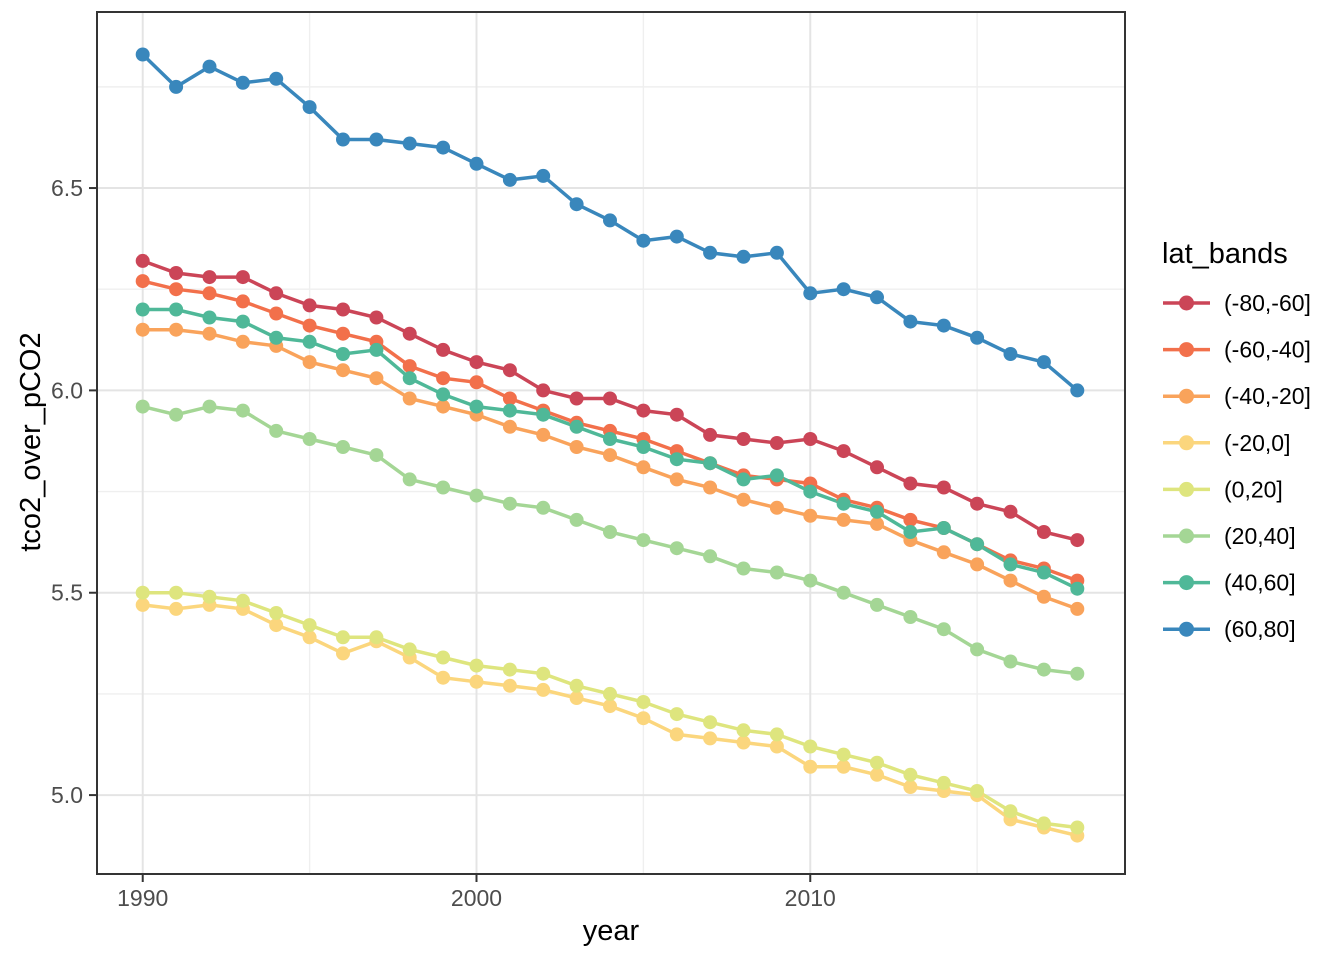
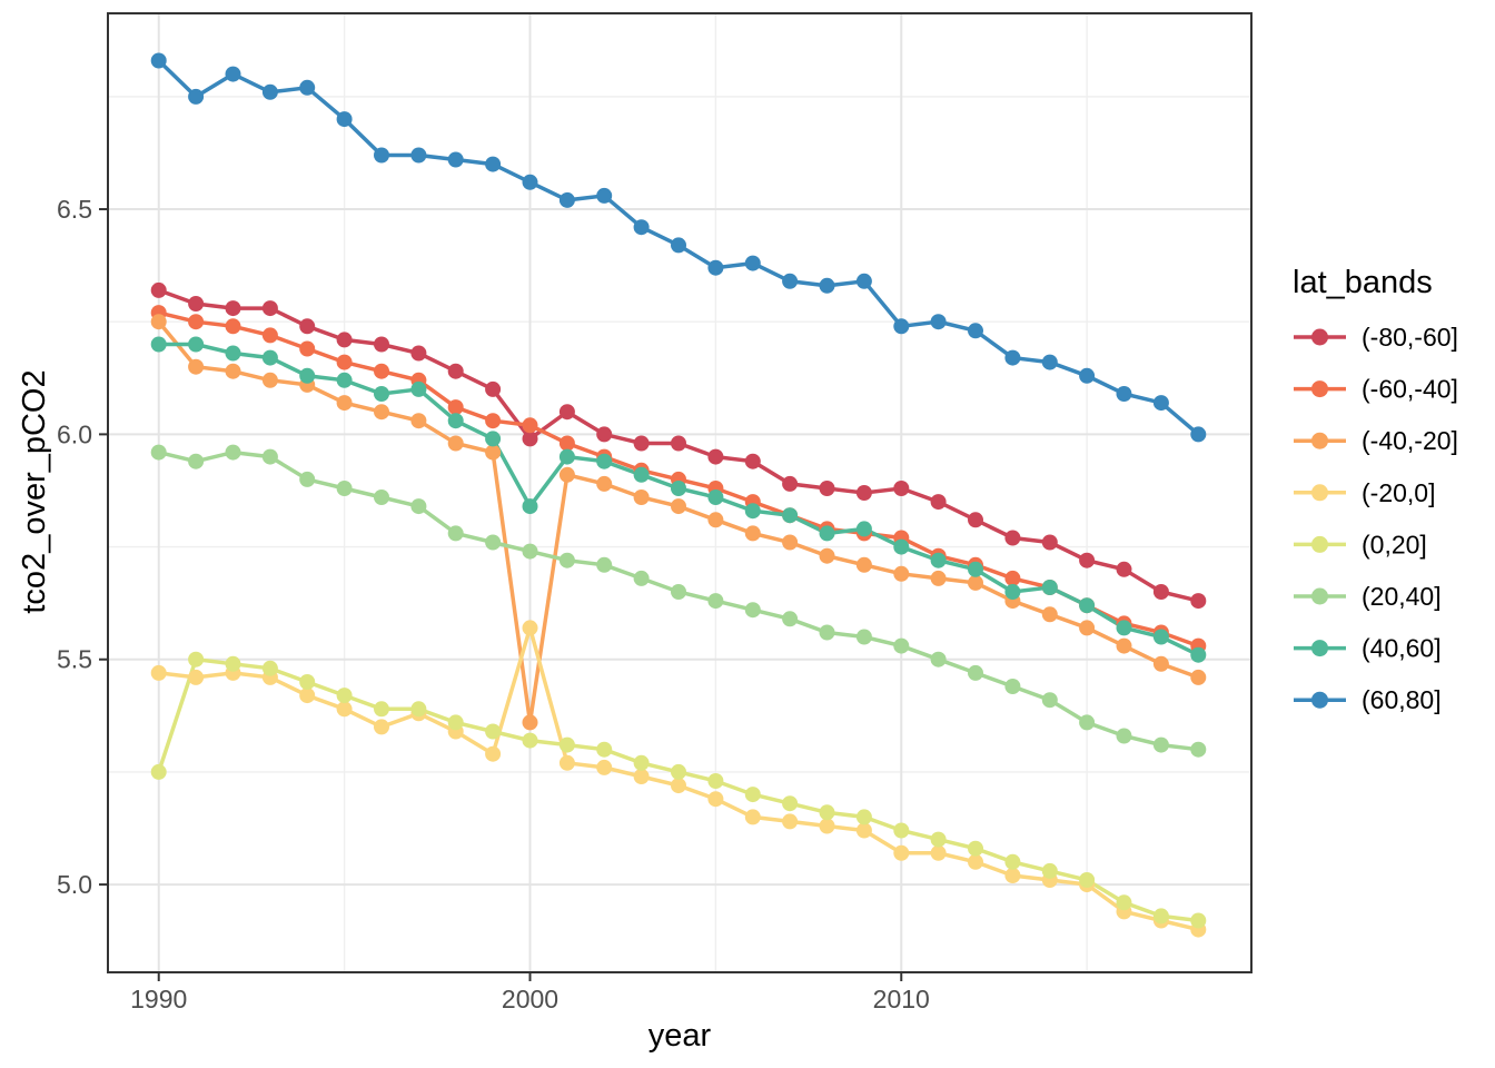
(-40,-20]/1990: 6.15 -> 6.25
(0,20]/1990: 5.50 -> 5.25
(-80,-60]/2000: 6.07 -> 5.99
(-40,-20]/2000: 5.94 -> 5.36
(-20,0]/2000: 5.28 -> 5.57
(40,60]/2000: 5.96 -> 5.84
